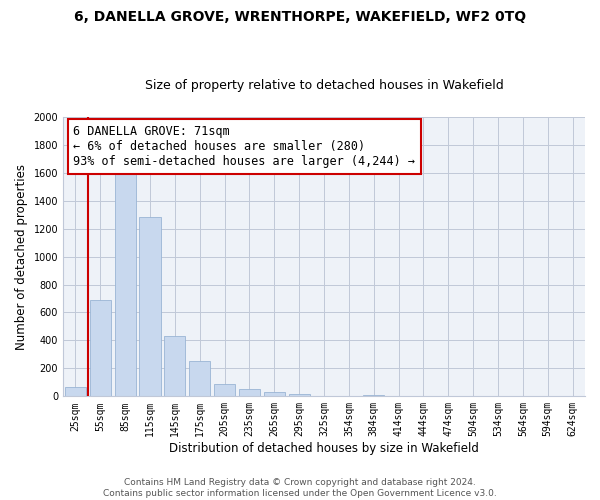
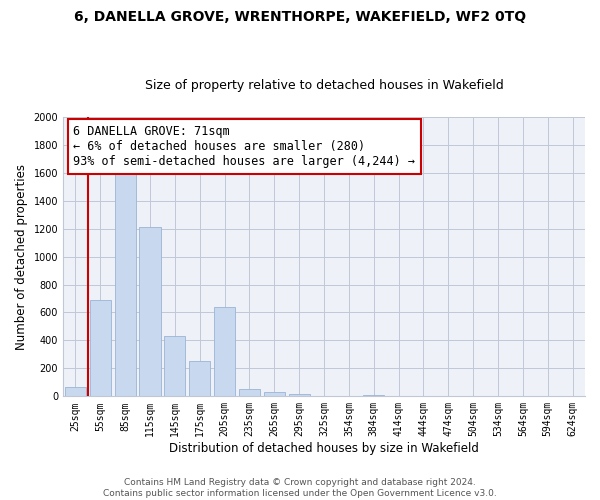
115sqm: 1280 -> 1210
205sqm: 90 -> 640
